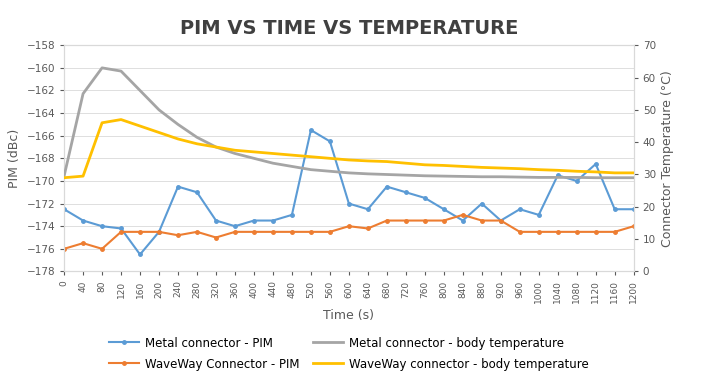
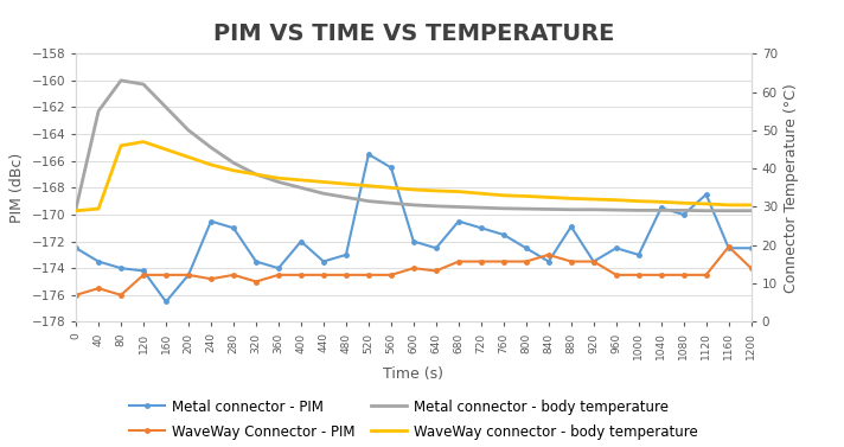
Metal connector - PIM/400: -173.5 -> -172.0
Metal connector - PIM/880: -172.0 -> -170.9
WaveWay Connector - PIM/1160: -174.5 -> -172.4
